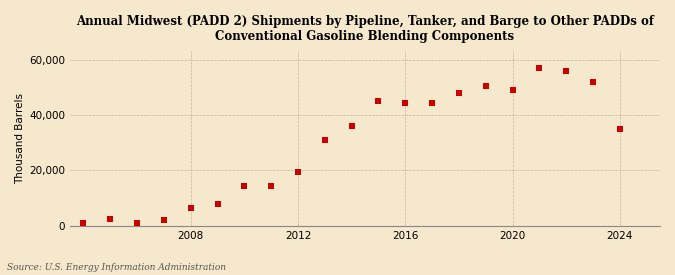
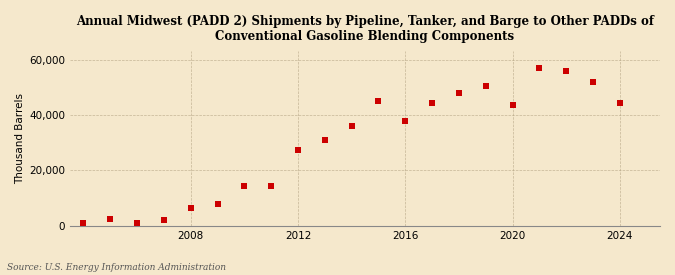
2012: 19,500 -> 27,500
2016: 44,500 -> 38,000
2020: 49,000 -> 43,500
2024: 35,000 -> 44,500
